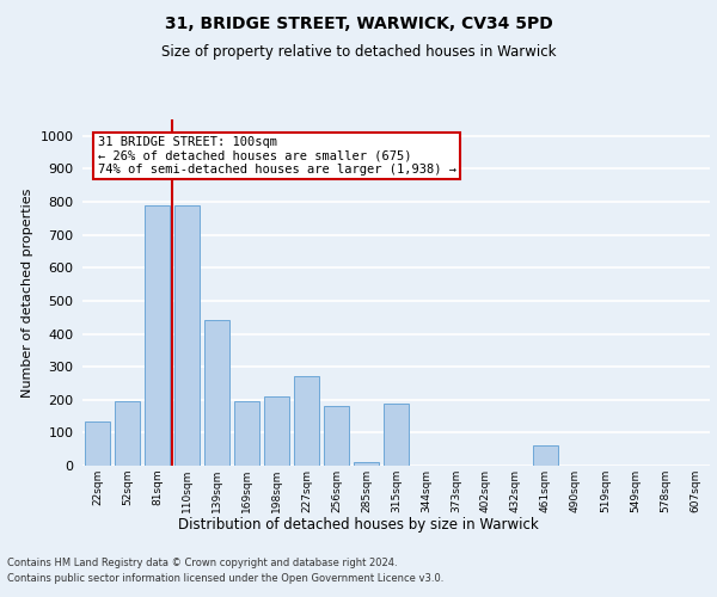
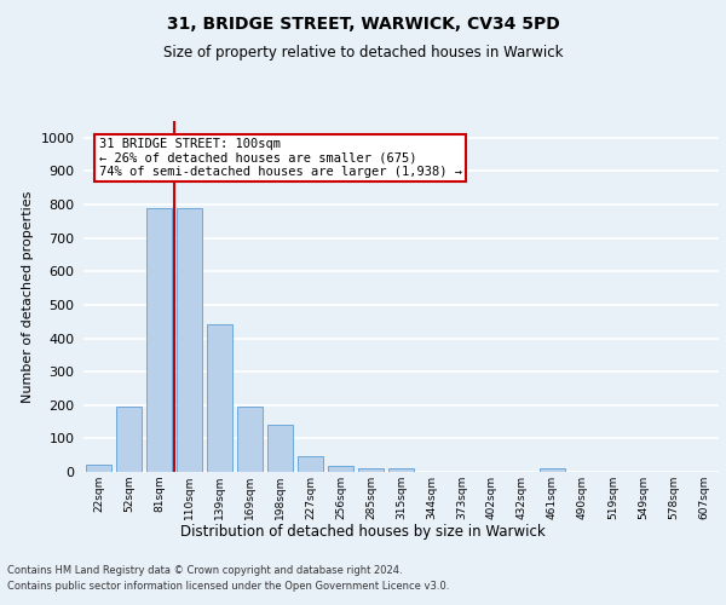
22sqm: 135 -> 20
198sqm: 210 -> 140
227sqm: 270 -> 48
256sqm: 180 -> 18
315sqm: 190 -> 12
461sqm: 60 -> 10
